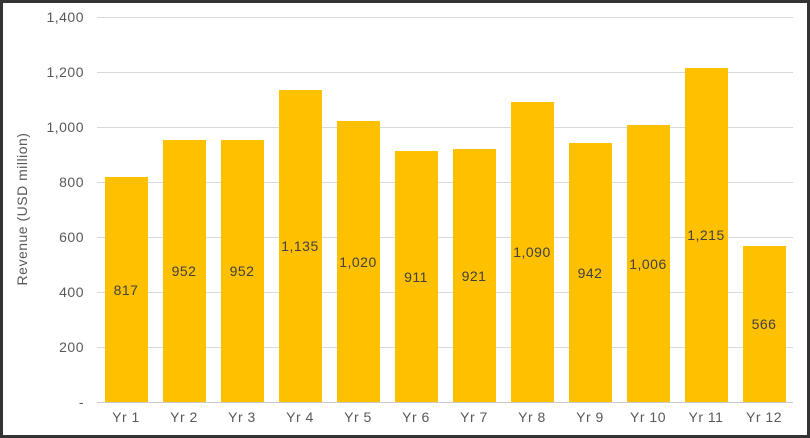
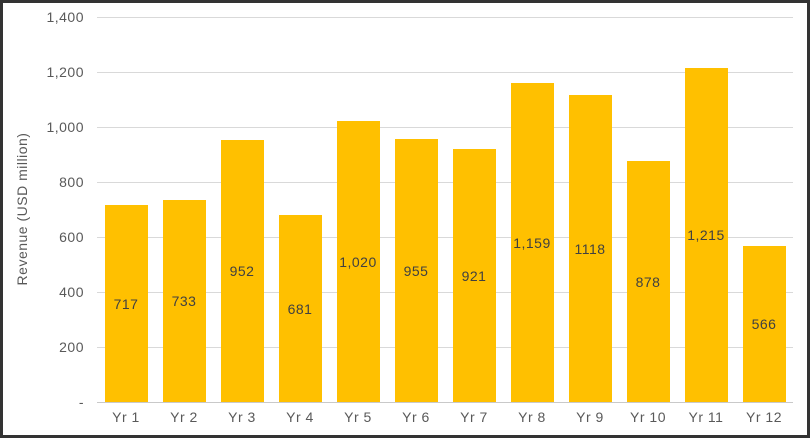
Yr 1: 817 -> 717
Yr 2: 952 -> 733
Yr 4: 1,135 -> 681
Yr 6: 911 -> 955
Yr 8: 1,090 -> 1,159
Yr 9: 942 -> 1118
Yr 10: 1,006 -> 878
